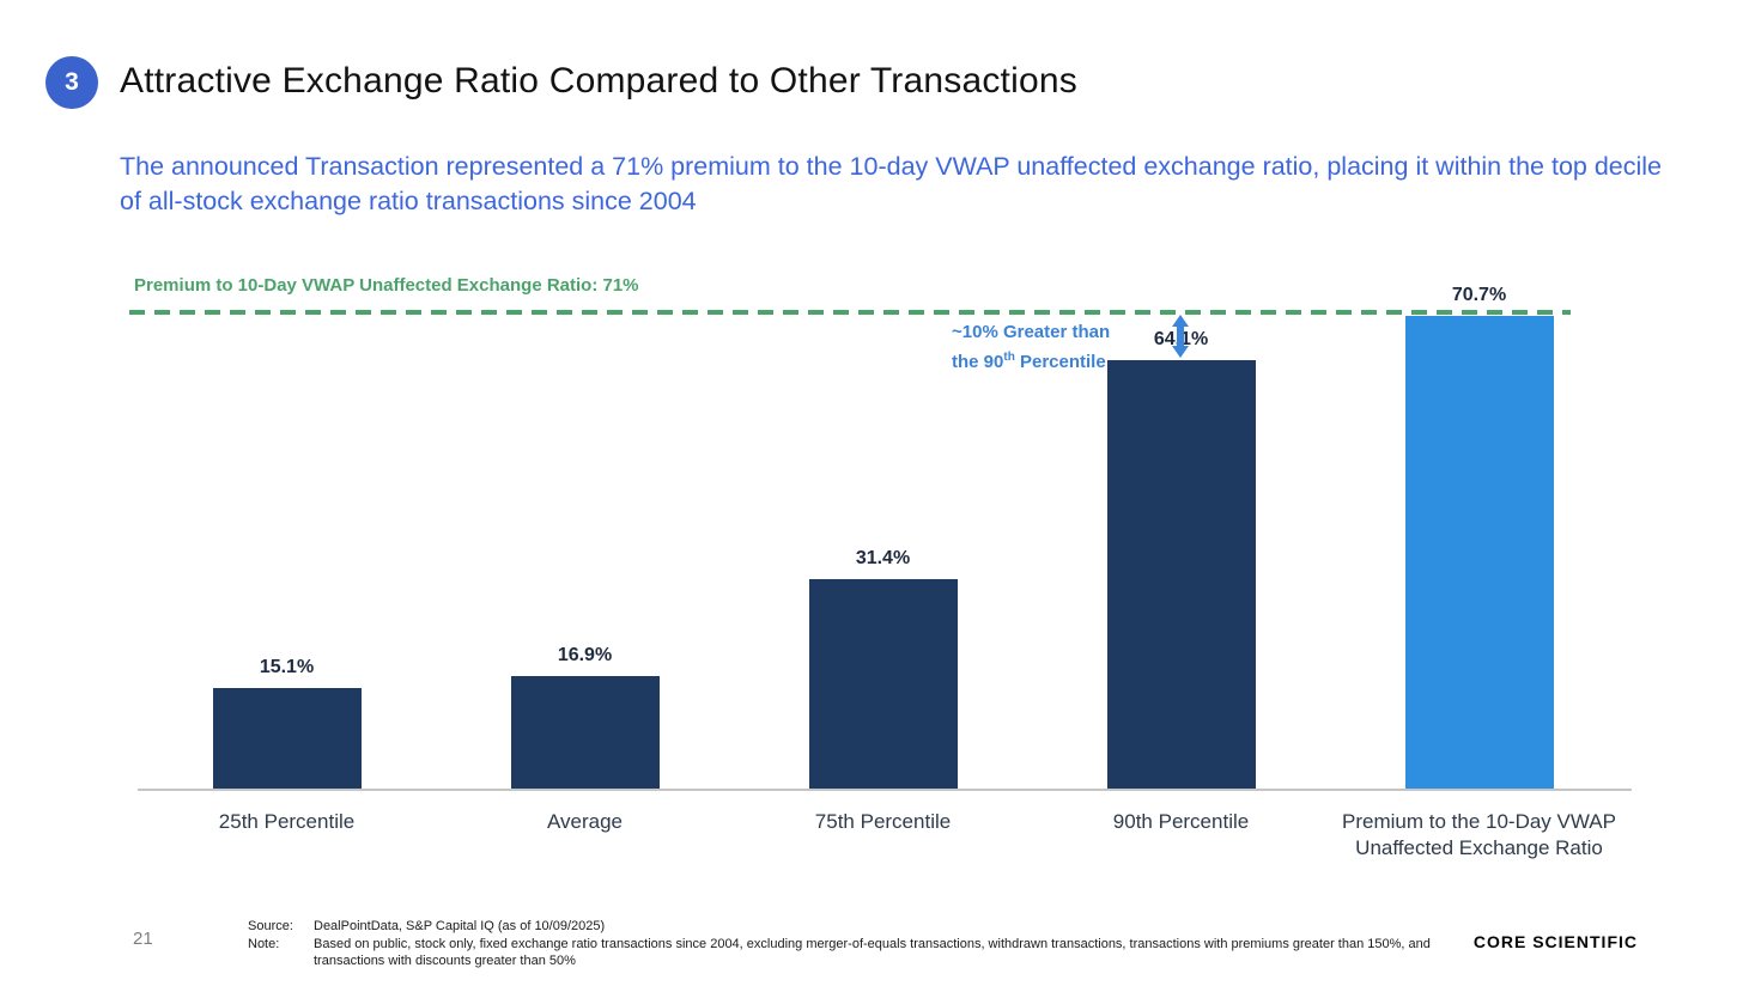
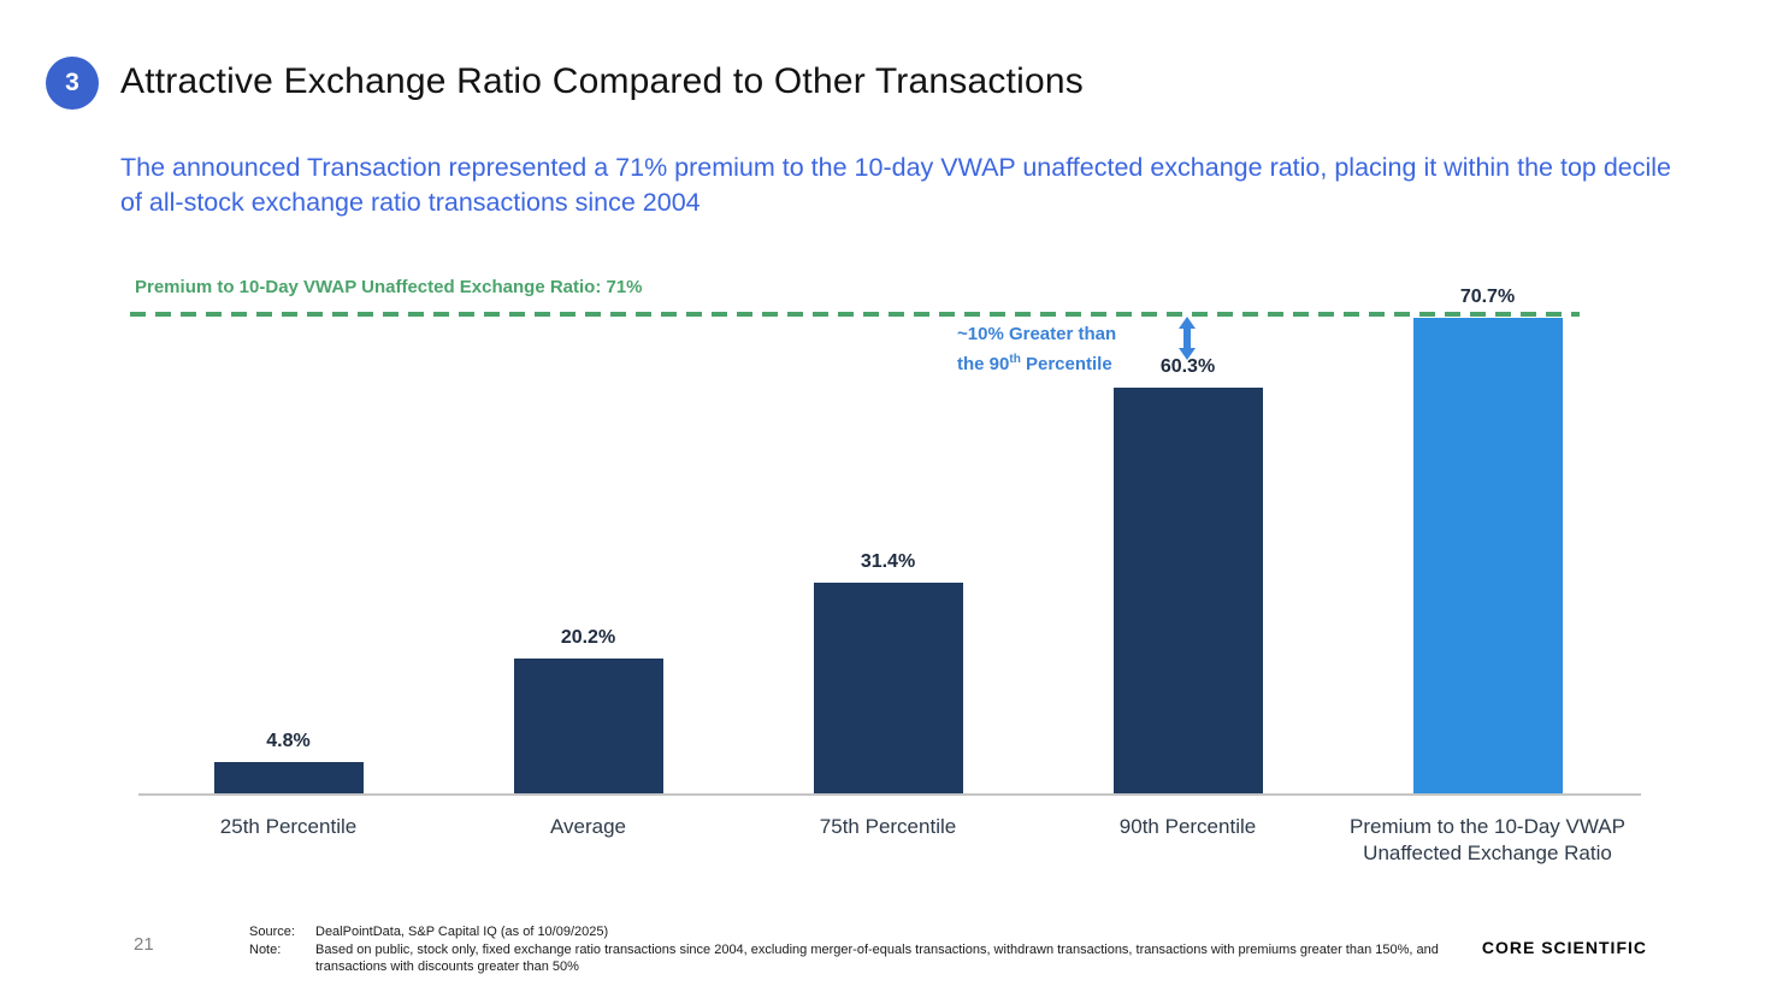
25th Percentile: 15.1% -> 4.8%
Average: 16.9% -> 20.2%
90th Percentile: 64.1% -> 60.3%
